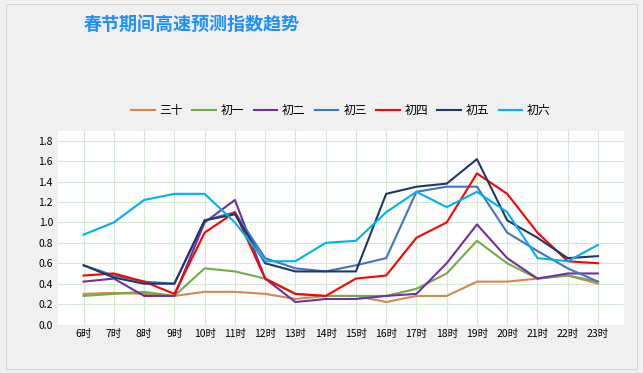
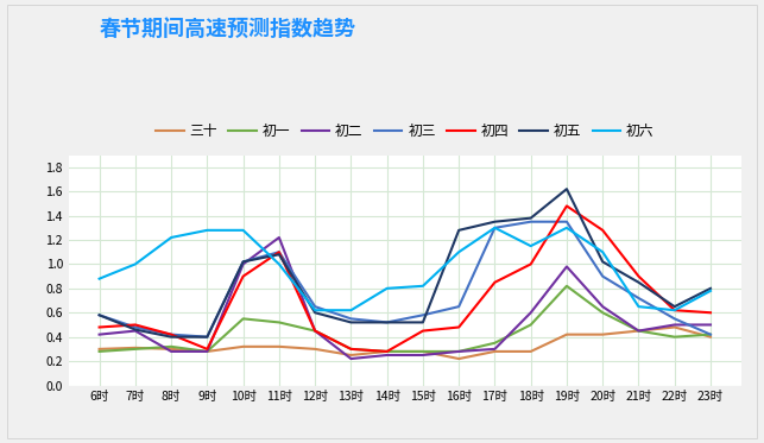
初一/22时: 0.48 -> 0.40
初五/23时: 0.67 -> 0.80
